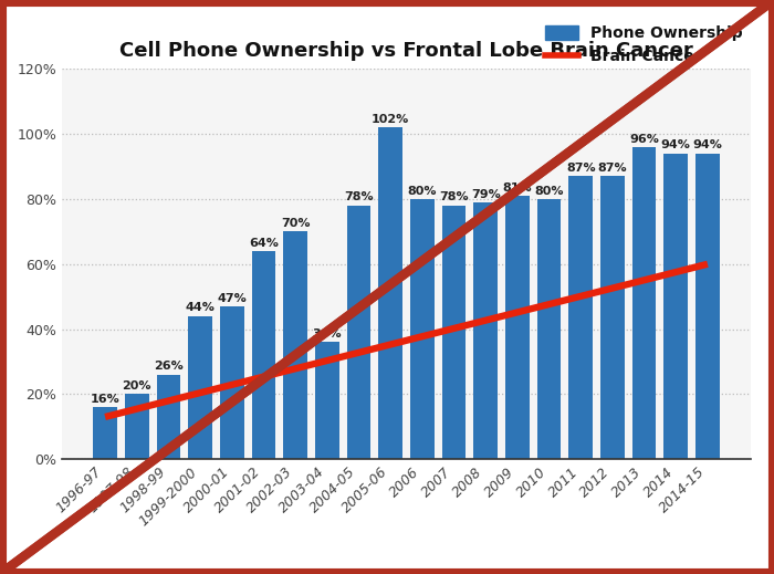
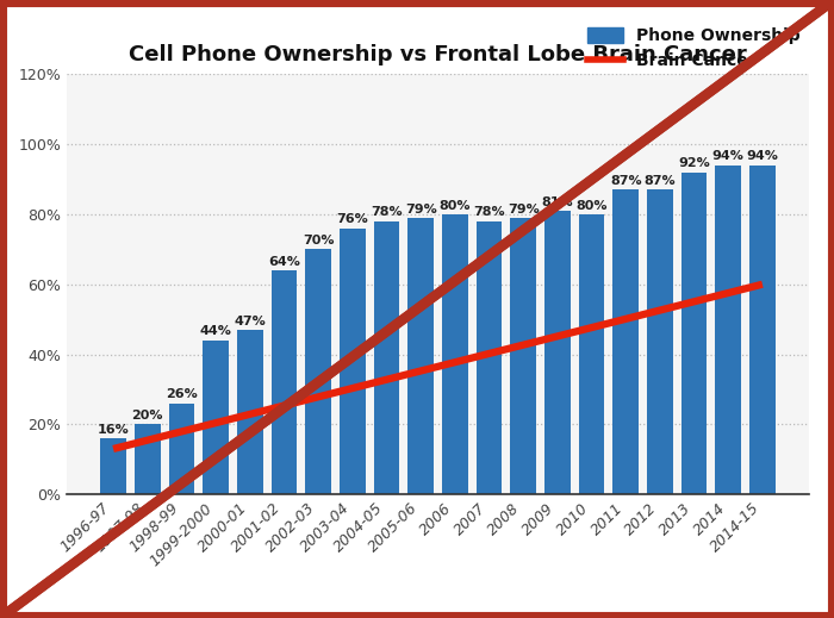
Phone Ownership/2003-04: 36% -> 76%
Phone Ownership/2005-06: 102% -> 79%
Phone Ownership/2013: 96% -> 92%
